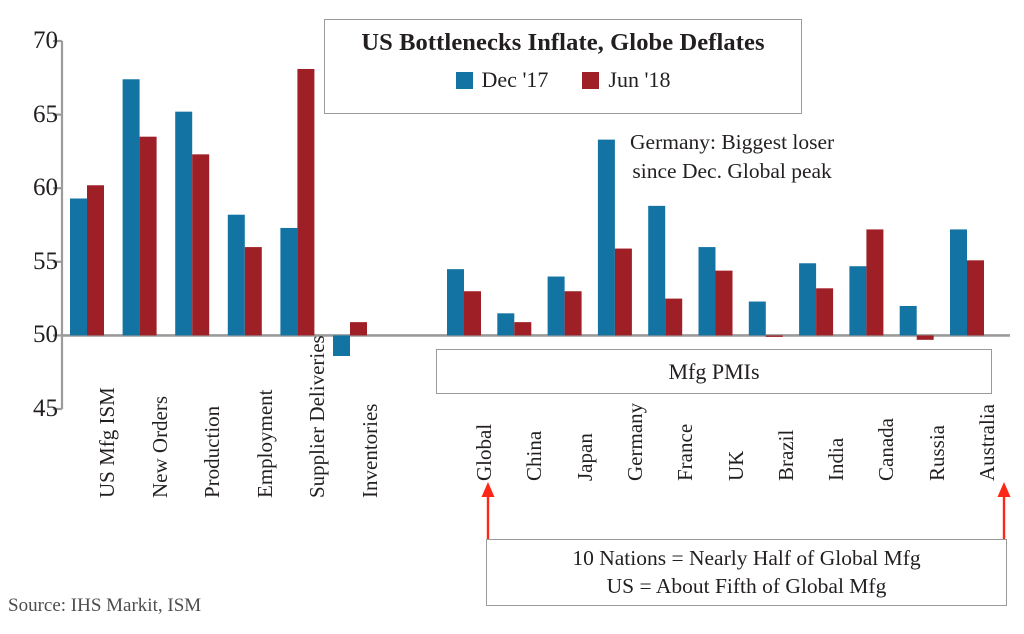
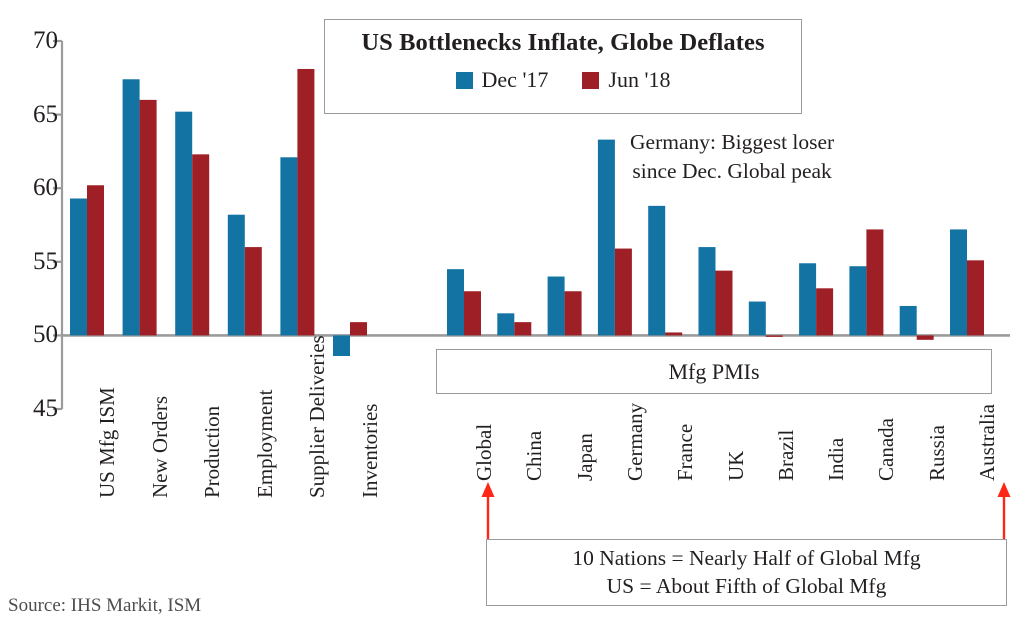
Jun '18/New Orders: 63.5 -> 66.0
Dec '17/Supplier Deliveries: 57.3 -> 62.1
Jun '18/France: 52.5 -> 50.2
